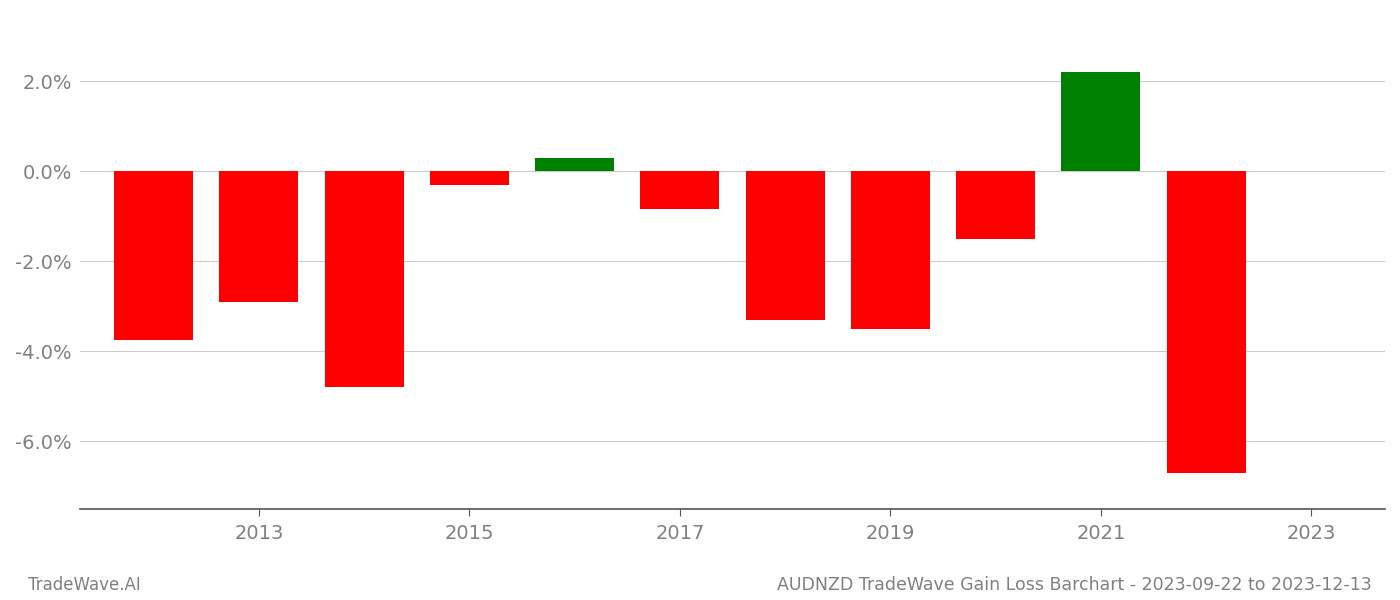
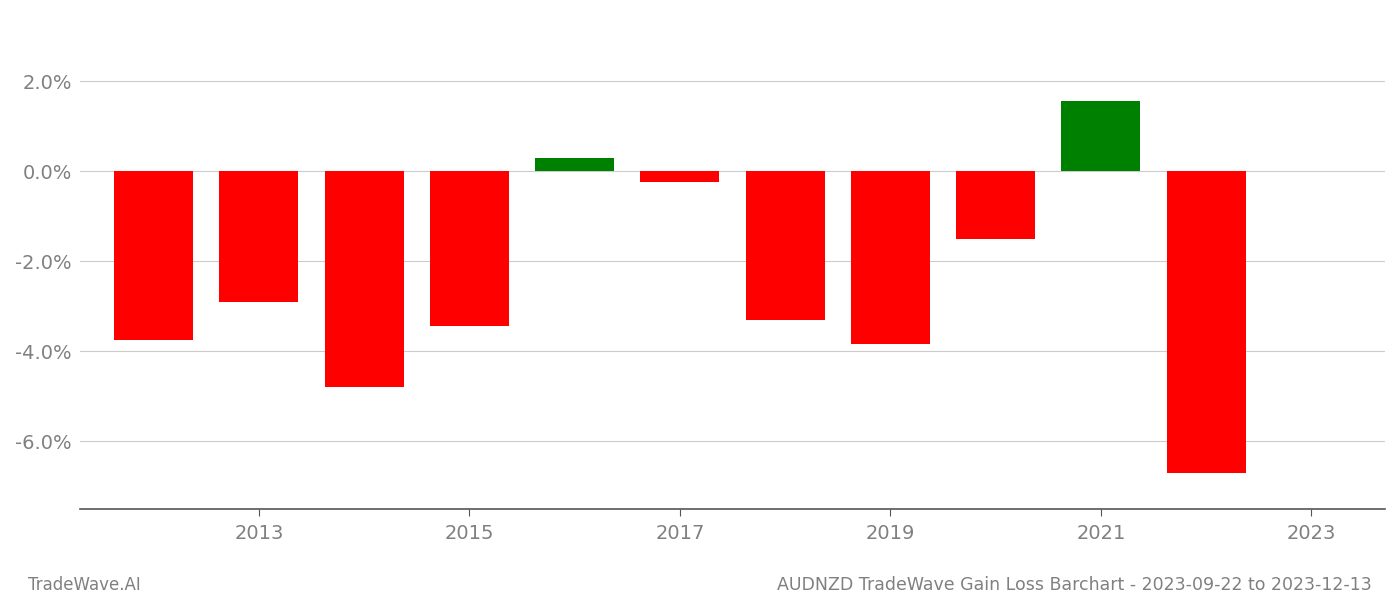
2015: -0.30% -> -3.45%
2017: -0.85% -> -0.25%
2019: -3.50% -> -3.85%
2021: 2.20% -> 1.55%
